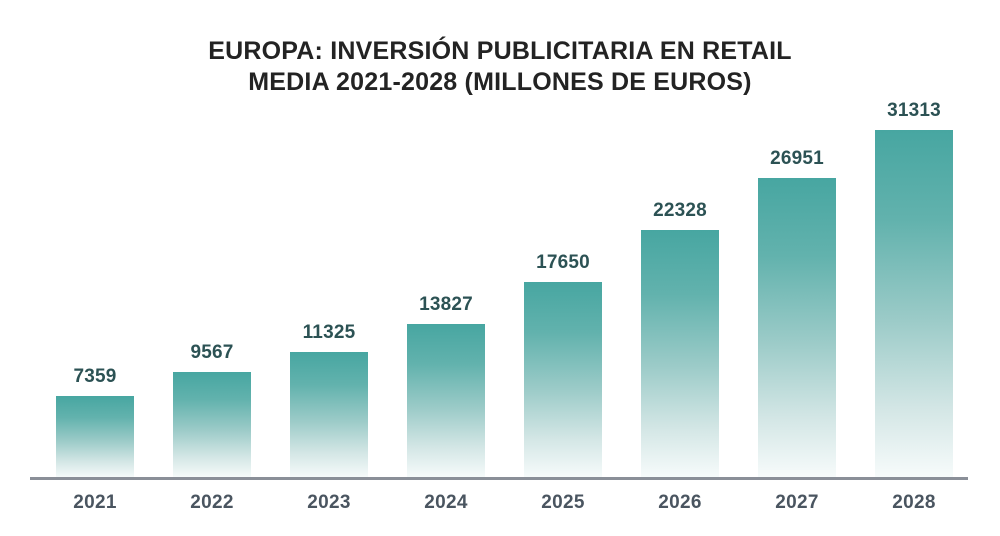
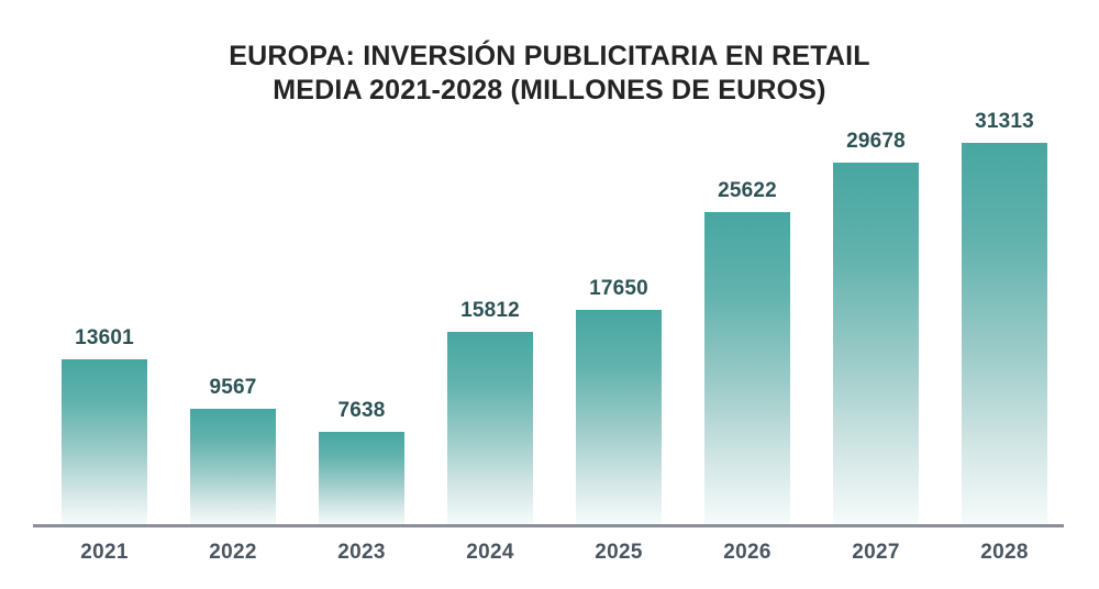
2021: 7359 -> 13601
2023: 11325 -> 7638
2024: 13827 -> 15812
2026: 22328 -> 25622
2027: 26951 -> 29678
